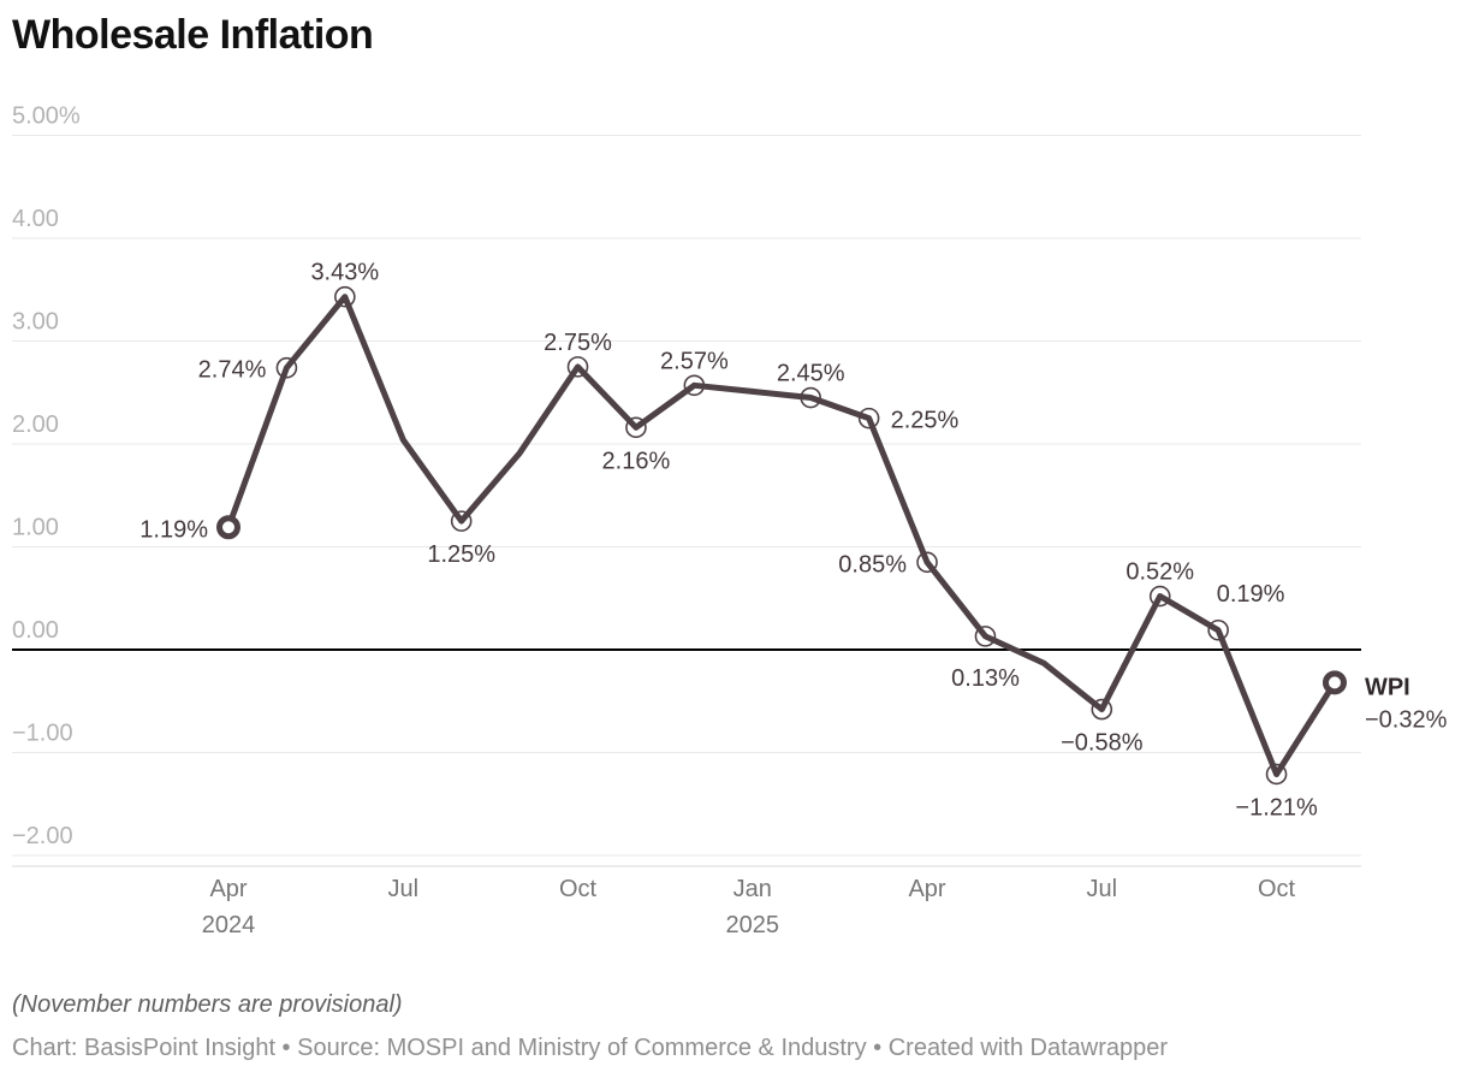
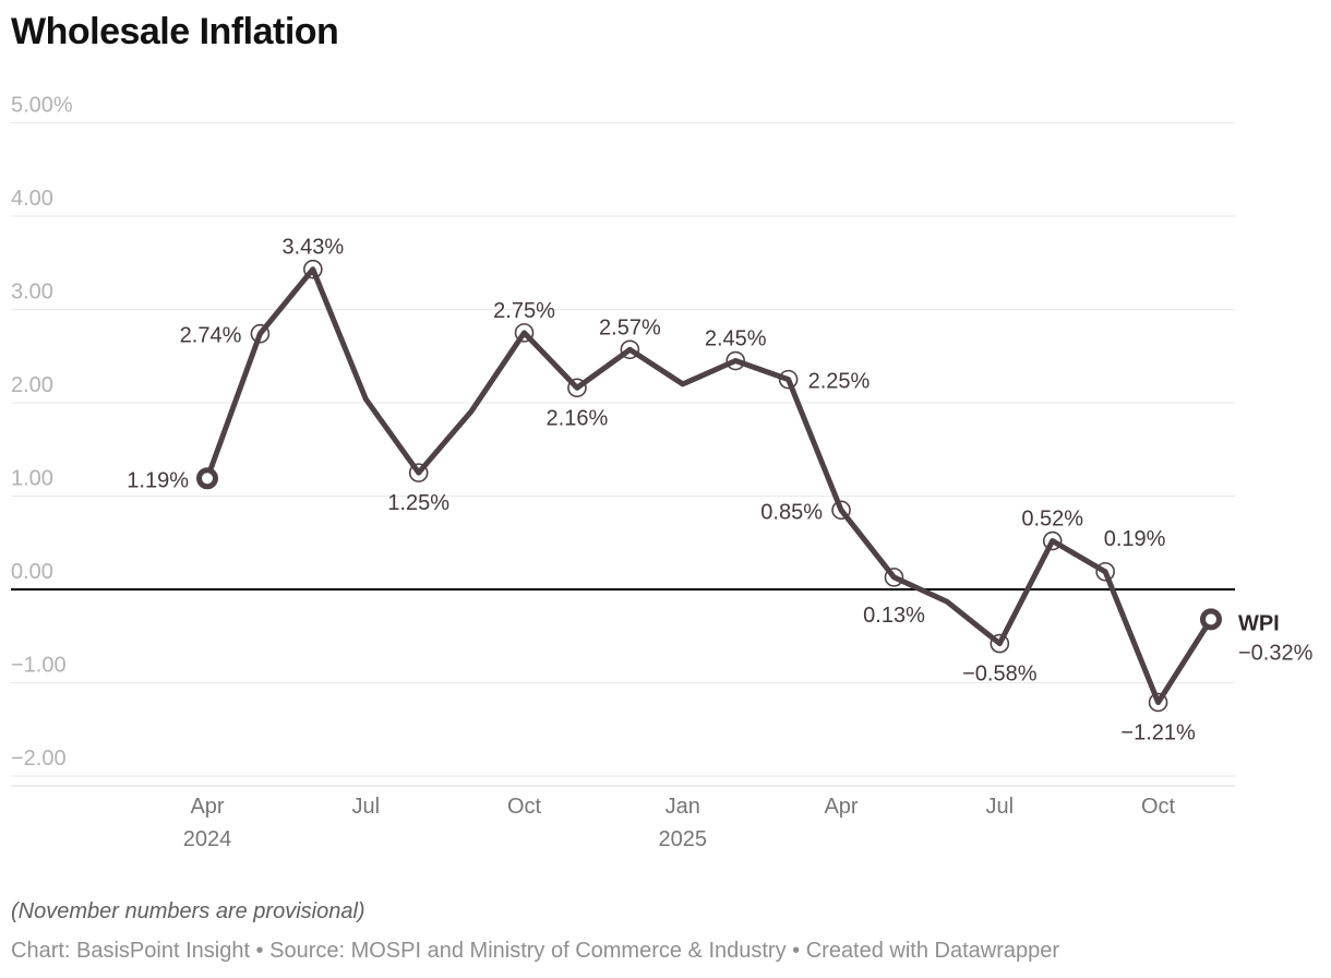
Jan 2025: 2.5% -> 2.2%
